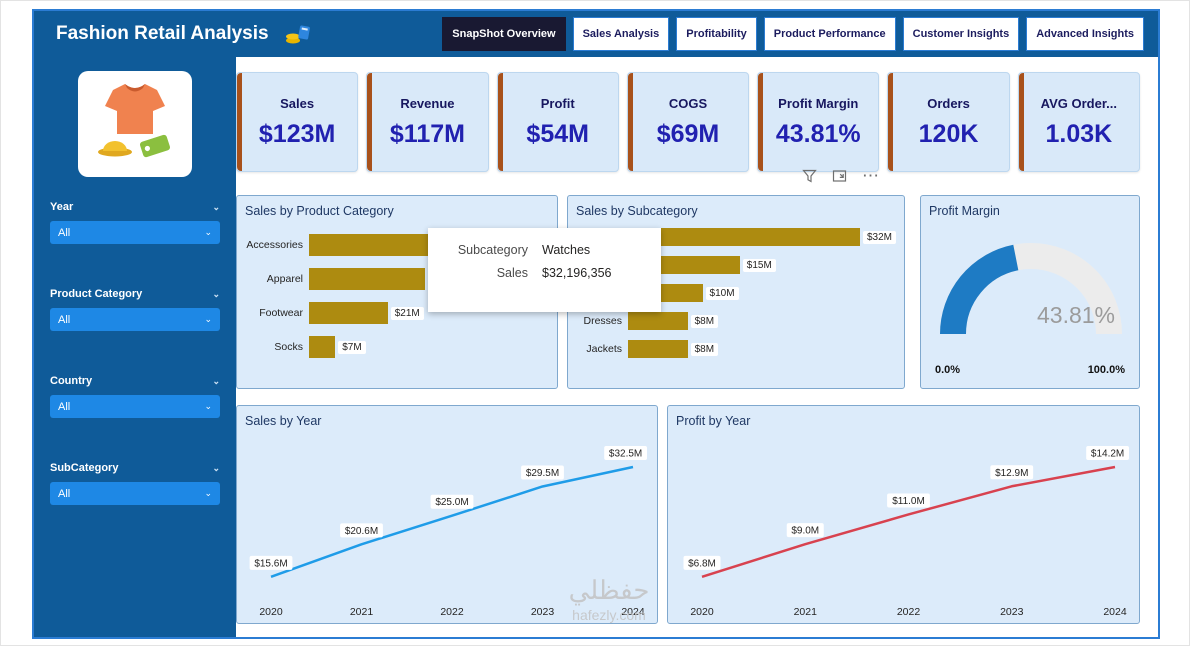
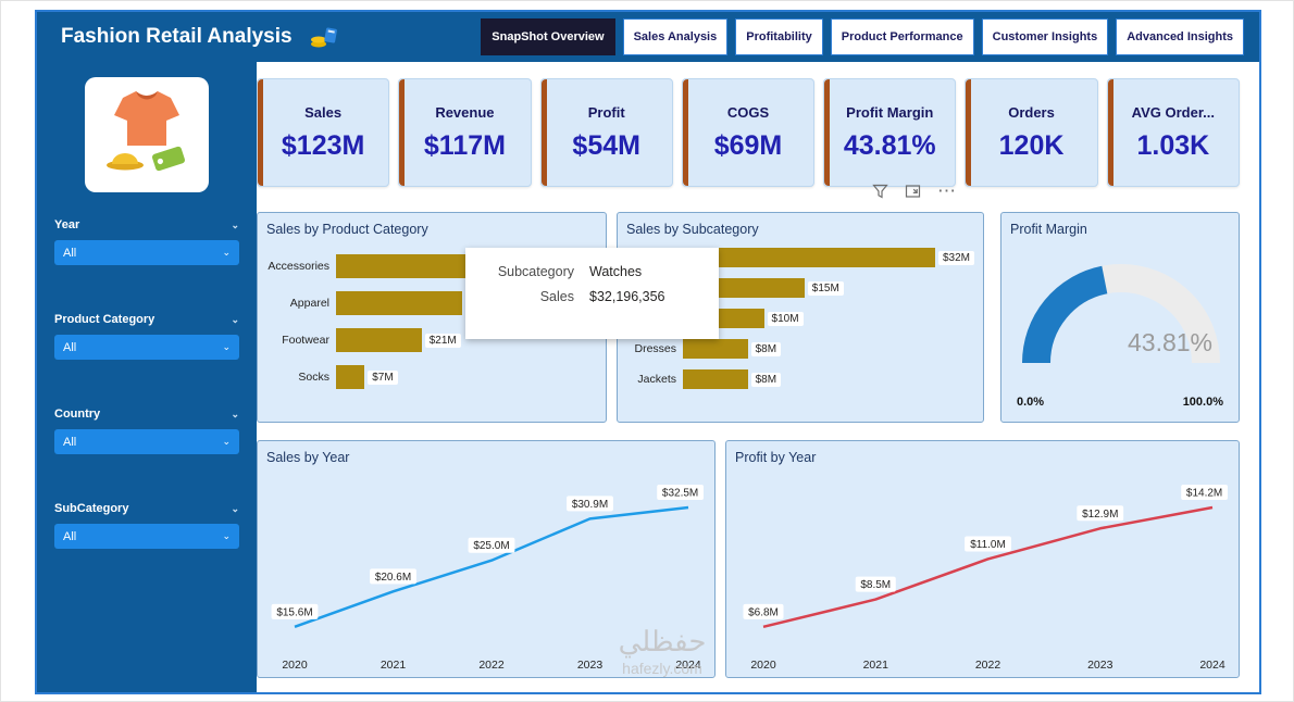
Sales by Year/2023: $29.5M -> $30.9M
Profit by Year/2021: $9.0M -> $8.5M
